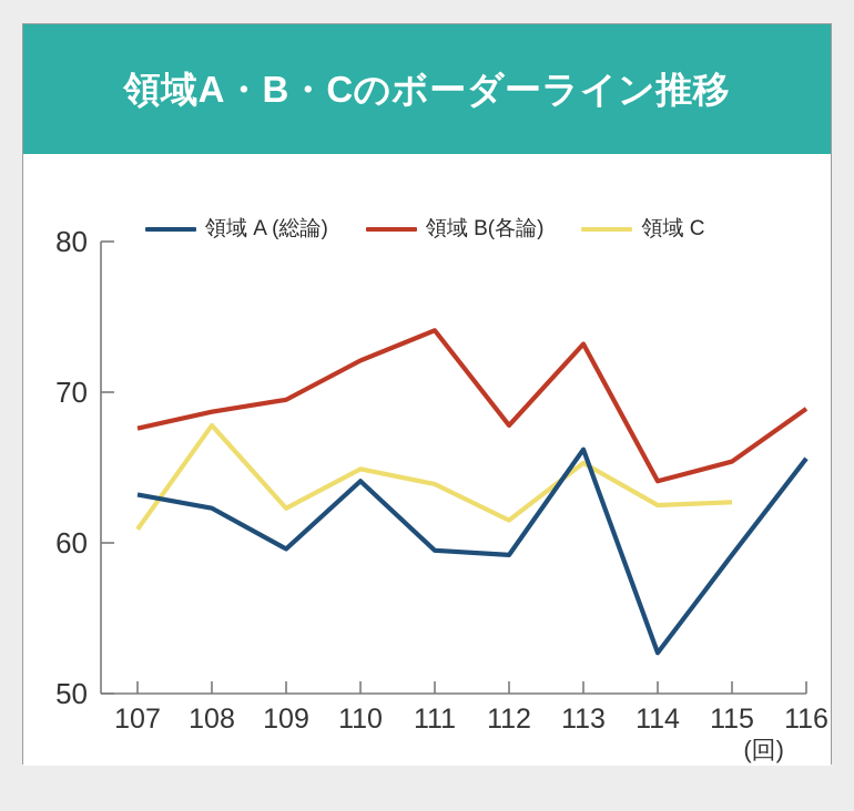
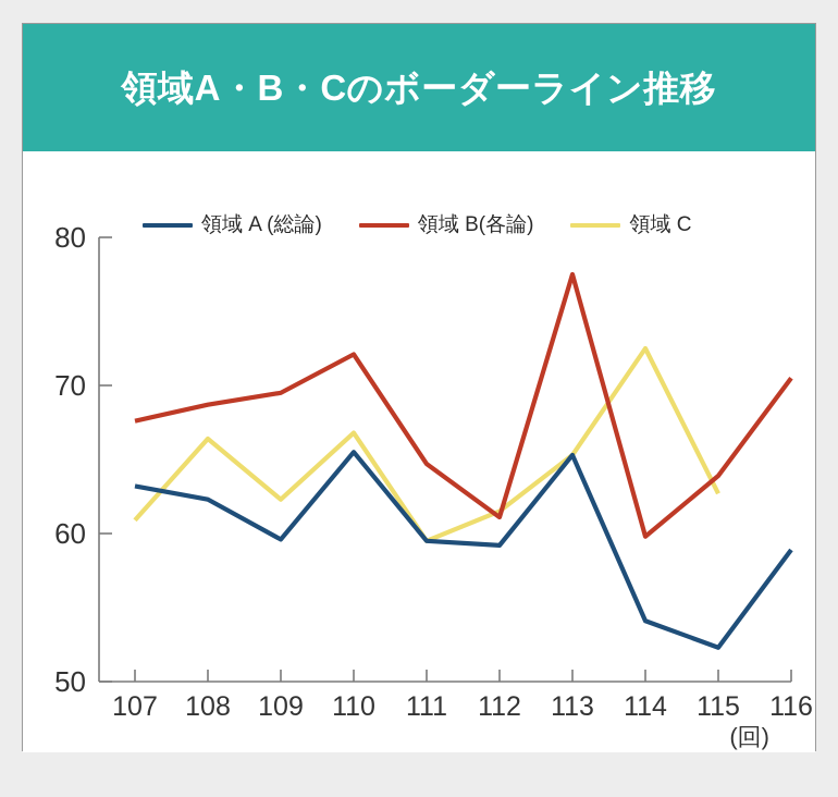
領域 C/108: 67.8 -> 66.4
領域 A (総論)/110: 64.1 -> 65.5
領域 C/110: 64.9 -> 66.8
領域 B(各論)/111: 74.1 -> 64.7
領域 C/111: 63.9 -> 59.5
領域 B(各論)/112: 67.8 -> 61.1
領域 A (総論)/113: 66.2 -> 65.3
領域 B(各論)/113: 73.2 -> 77.5
領域 A (総論)/114: 52.7 -> 54.1
領域 B(各論)/114: 64.1 -> 59.8
領域 C/114: 62.5 -> 72.5
領域 A (総論)/115: 59.2 -> 52.3
領域 B(各論)/115: 65.4 -> 63.9
領域 A (総論)/116: 65.6 -> 58.9
領域 B(各論)/116: 68.9 -> 70.5
